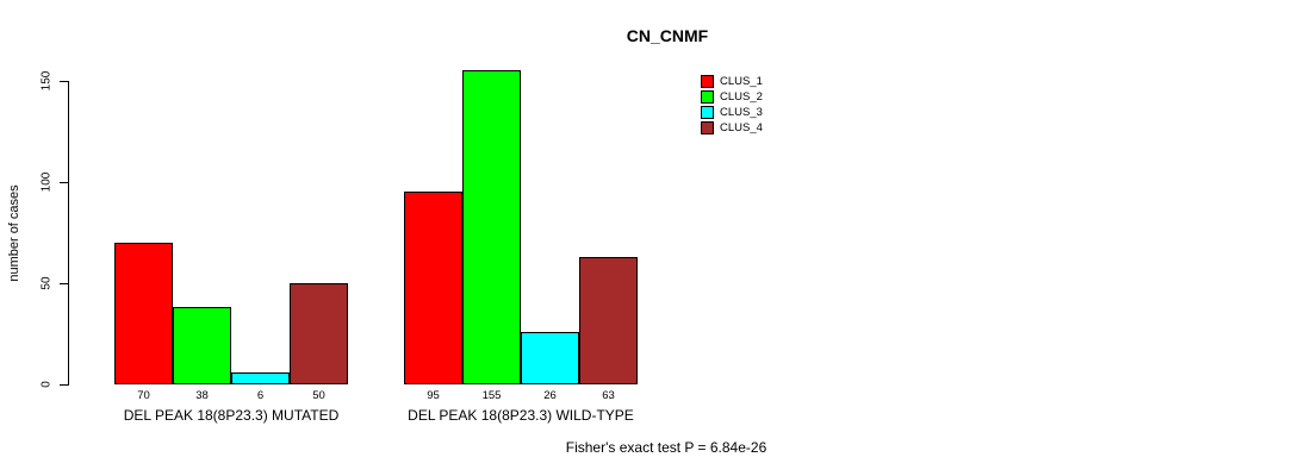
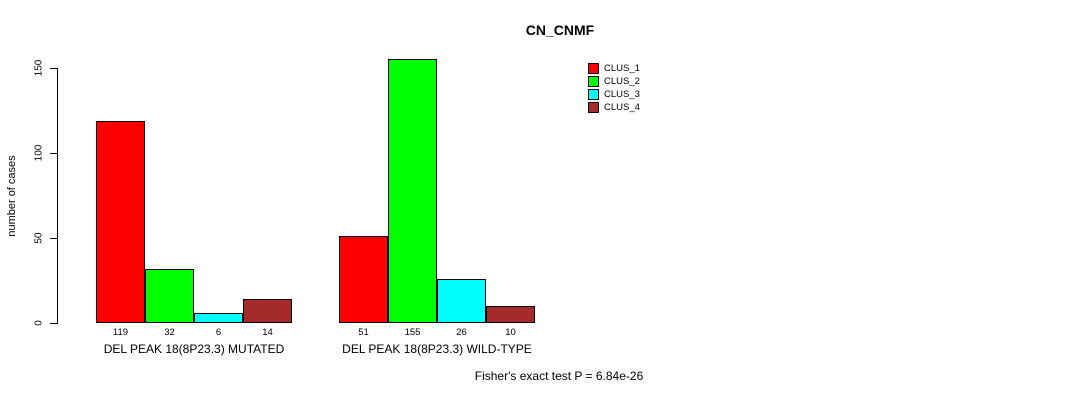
CLUS_1/DEL PEAK 18(8P23.3) MUTATED: 70 -> 119
CLUS_2/DEL PEAK 18(8P23.3) MUTATED: 38 -> 32
CLUS_4/DEL PEAK 18(8P23.3) MUTATED: 50 -> 14
CLUS_1/DEL PEAK 18(8P23.3) WILD-TYPE: 95 -> 51
CLUS_4/DEL PEAK 18(8P23.3) WILD-TYPE: 63 -> 10
